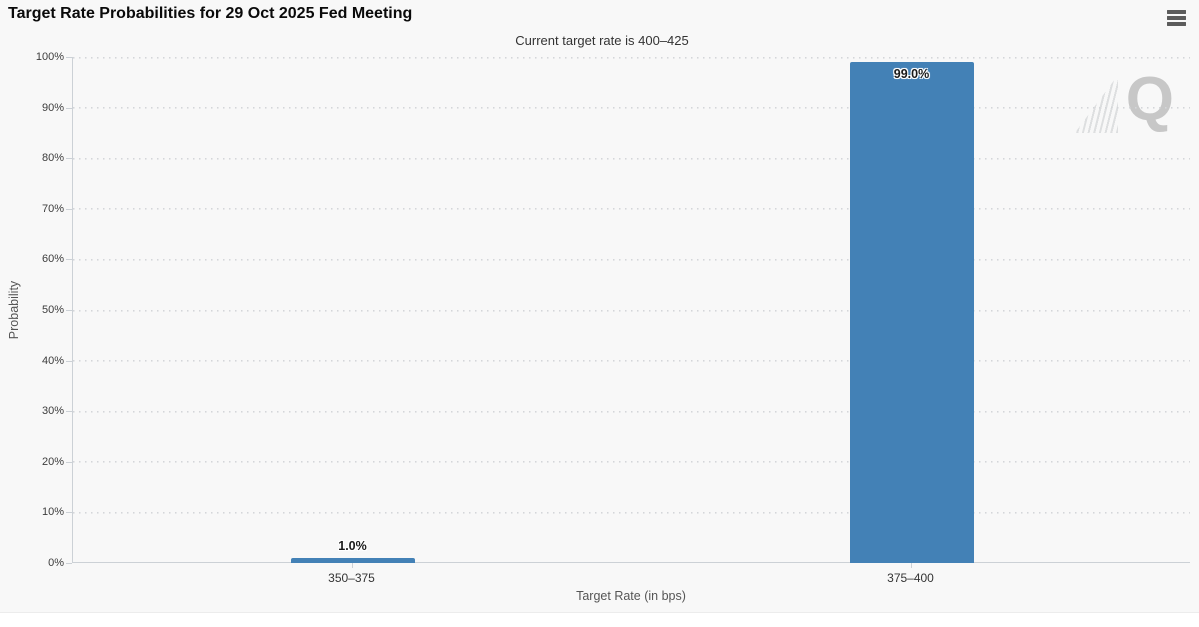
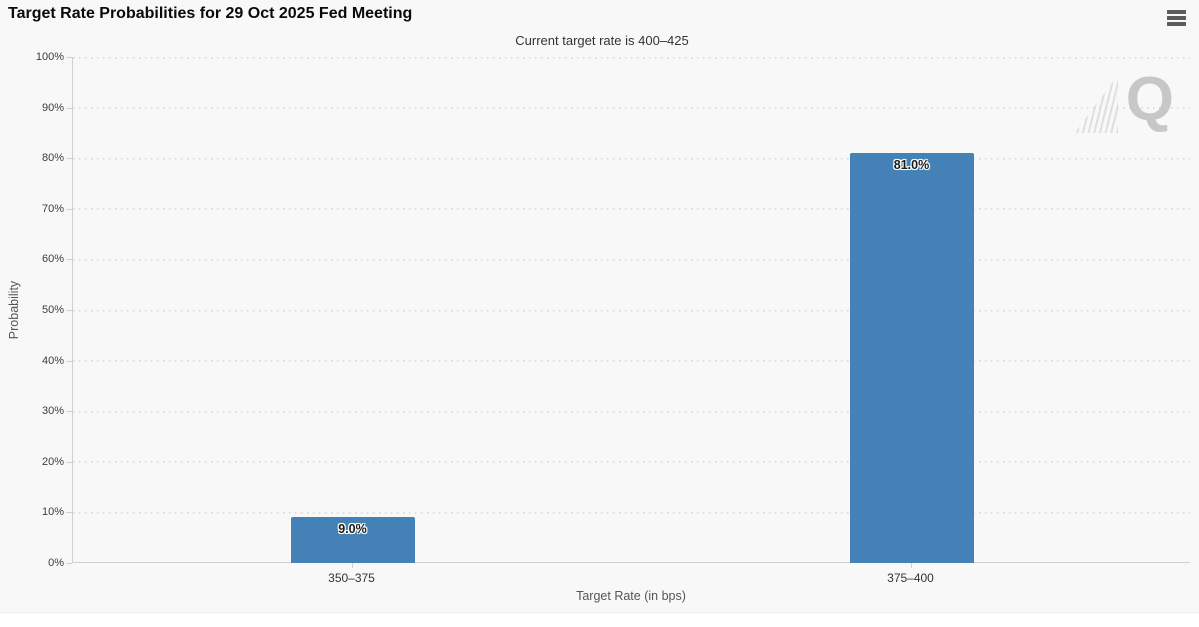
350–375: 1.0% -> 9.0%
375–400: 99.0% -> 81.0%
